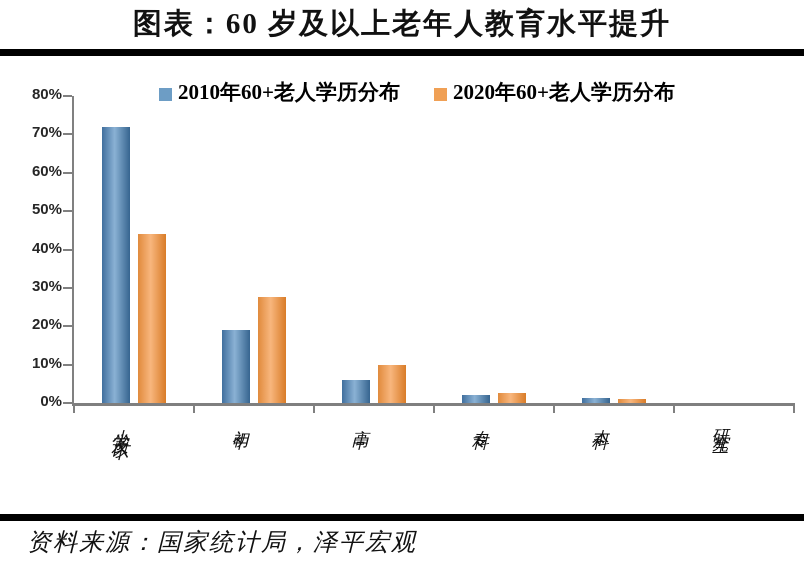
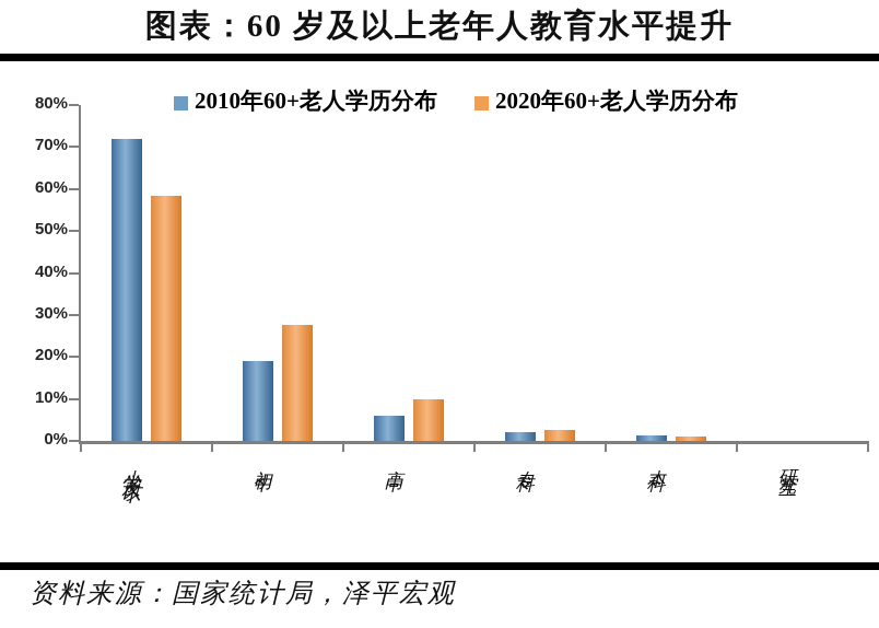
2020年60+老人学历分布/小学及以下: 44% -> 58%
